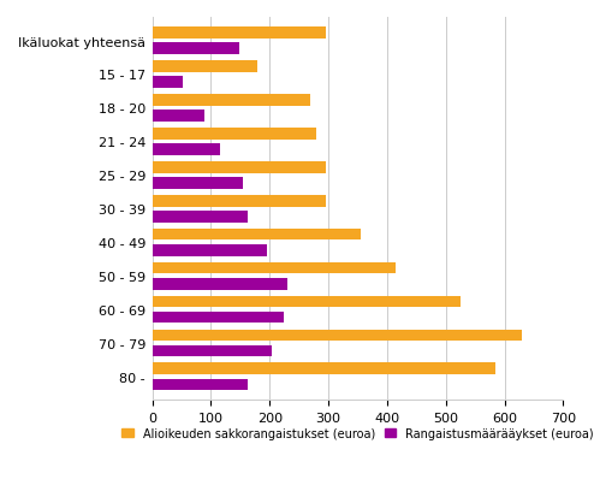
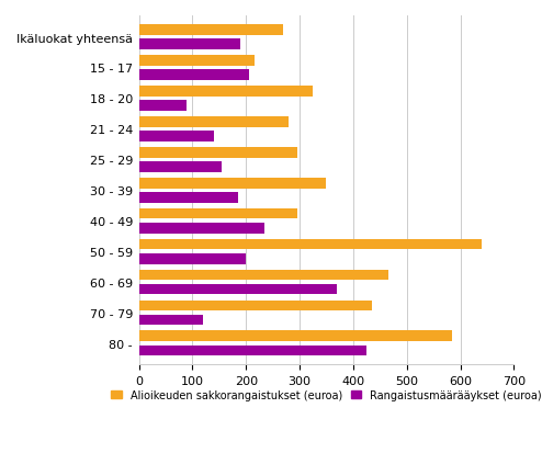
Alioikeuden sakkorangaistukset (euroa)/Ikäluokat yhteensä: 295 -> 270
Rangaistusmäärääykset (euroa)/Ikäluokat yhteensä: 148 -> 190
Alioikeuden sakkorangaistukset (euroa)/15 - 17: 180 -> 215
Rangaistusmäärääykset (euroa)/15 - 17: 52 -> 205
Alioikeuden sakkorangaistukset (euroa)/18 - 20: 270 -> 325
Rangaistusmäärääykset (euroa)/21 - 24: 115 -> 140
Alioikeuden sakkorangaistukset (euroa)/30 - 39: 295 -> 350
Rangaistusmäärääykset (euroa)/30 - 39: 163 -> 185
Alioikeuden sakkorangaistukset (euroa)/40 - 49: 355 -> 295
Rangaistusmäärääykset (euroa)/40 - 49: 195 -> 235
Alioikeuden sakkorangaistukset (euroa)/50 - 59: 415 -> 640
Rangaistusmäärääykset (euroa)/50 - 59: 230 -> 200
Alioikeuden sakkorangaistukset (euroa)/60 - 69: 525 -> 465
Rangaistusmäärääykset (euroa)/60 - 69: 225 -> 370
Alioikeuden sakkorangaistukset (euroa)/70 - 79: 630 -> 435
Rangaistusmäärääykset (euroa)/70 - 79: 203 -> 120
Rangaistusmäärääykset (euroa)/80 -: 163 -> 425
